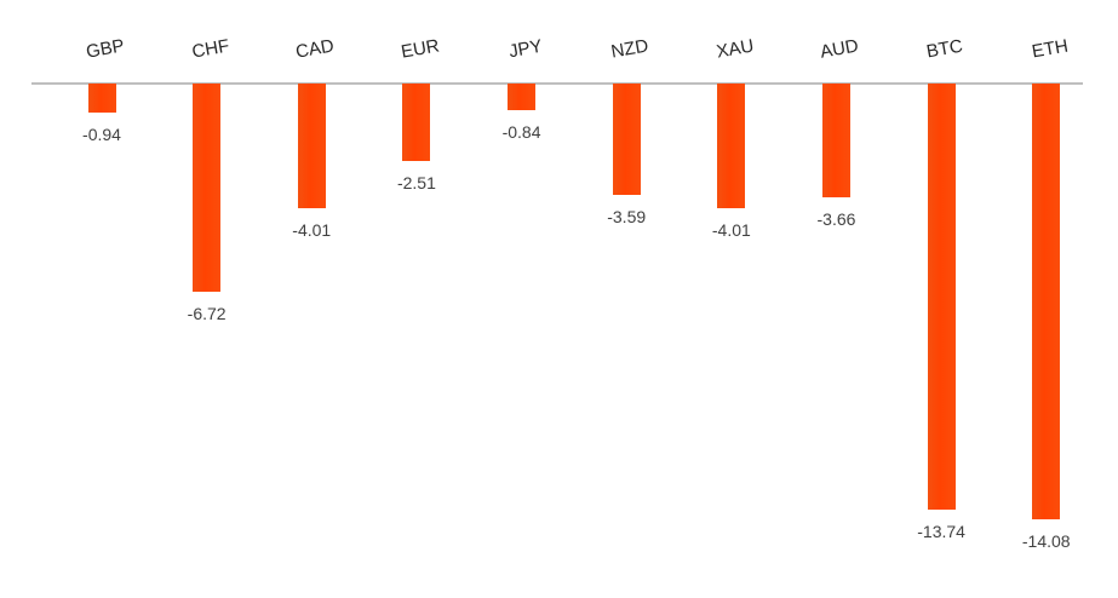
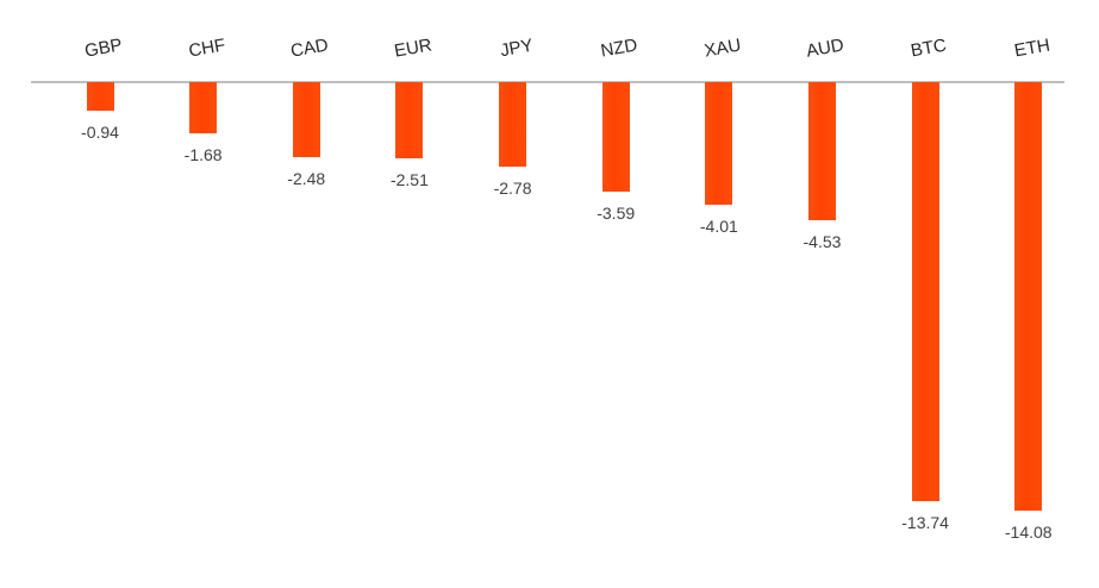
CHF: -6.72 -> -1.68
CAD: -4.01 -> -2.48
JPY: -0.84 -> -2.78
AUD: -3.66 -> -4.53
